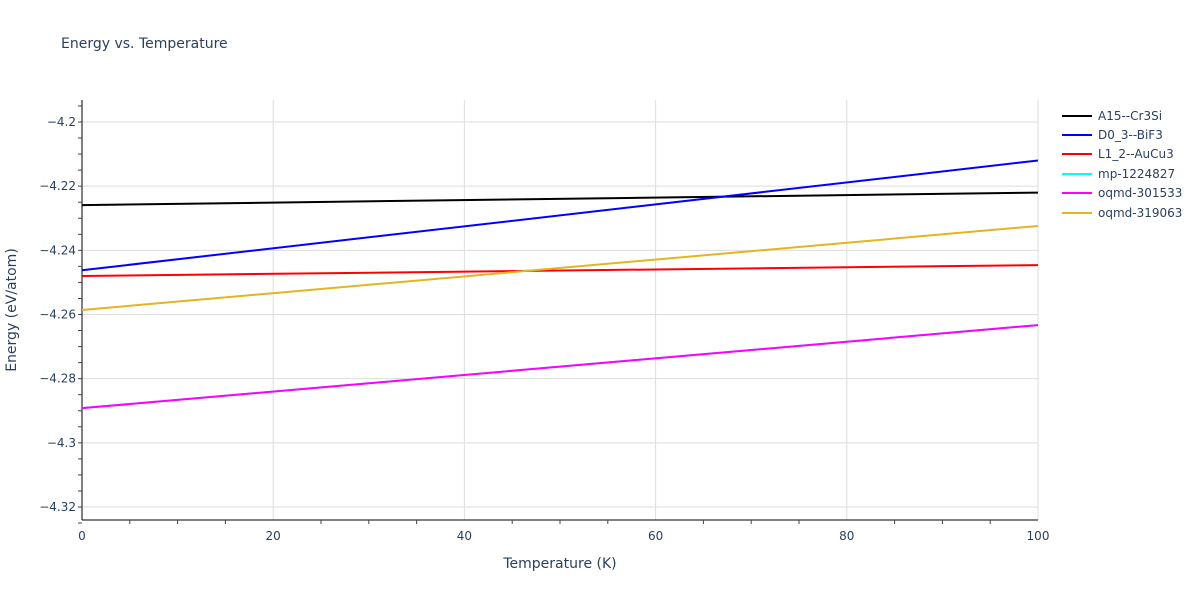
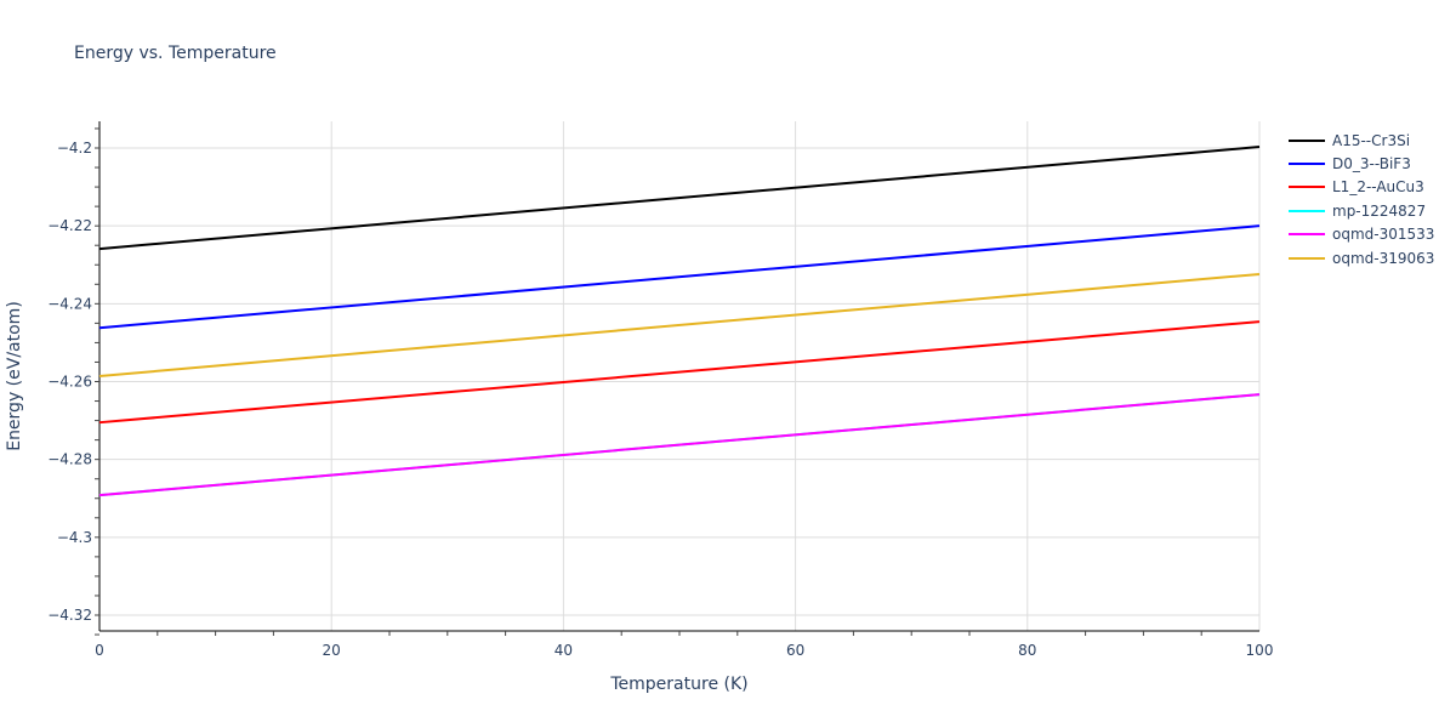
L1_2--AuCu3/0: -4.248 -> -4.271
A15--Cr3Si/100: -4.222 -> -4.200
D0_3--BiF3/100: -4.212 -> -4.220
